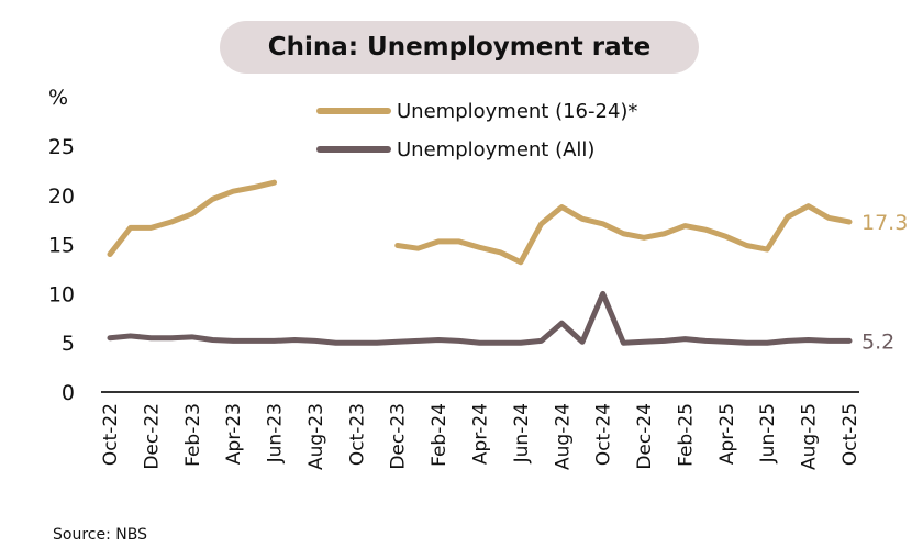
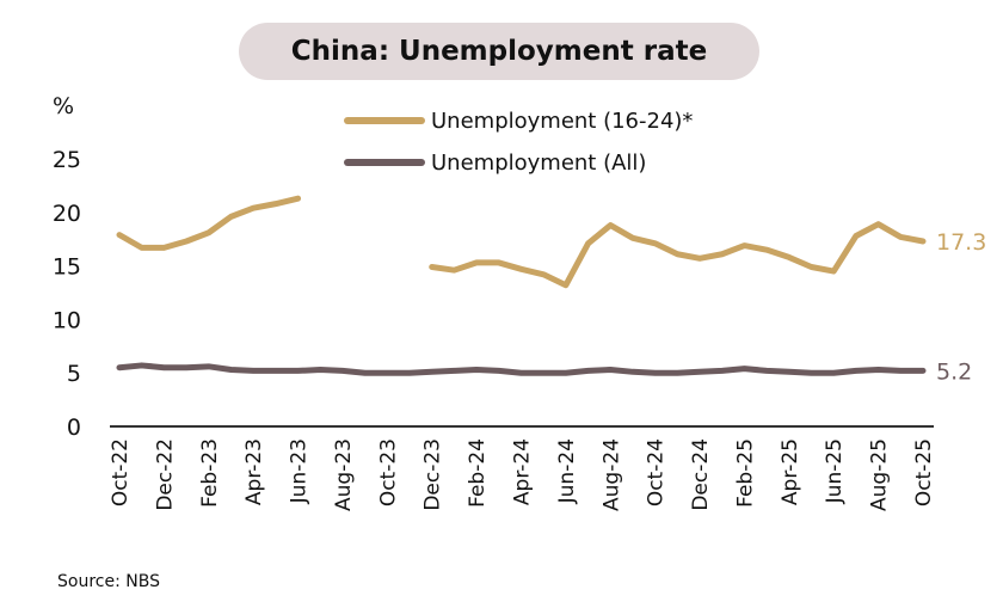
Unemployment (16-24)*/Oct-22: 14 -> 18
Unemployment (All)/Aug-24: 7 -> 5
Unemployment (All)/Oct-24: 10 -> 5
